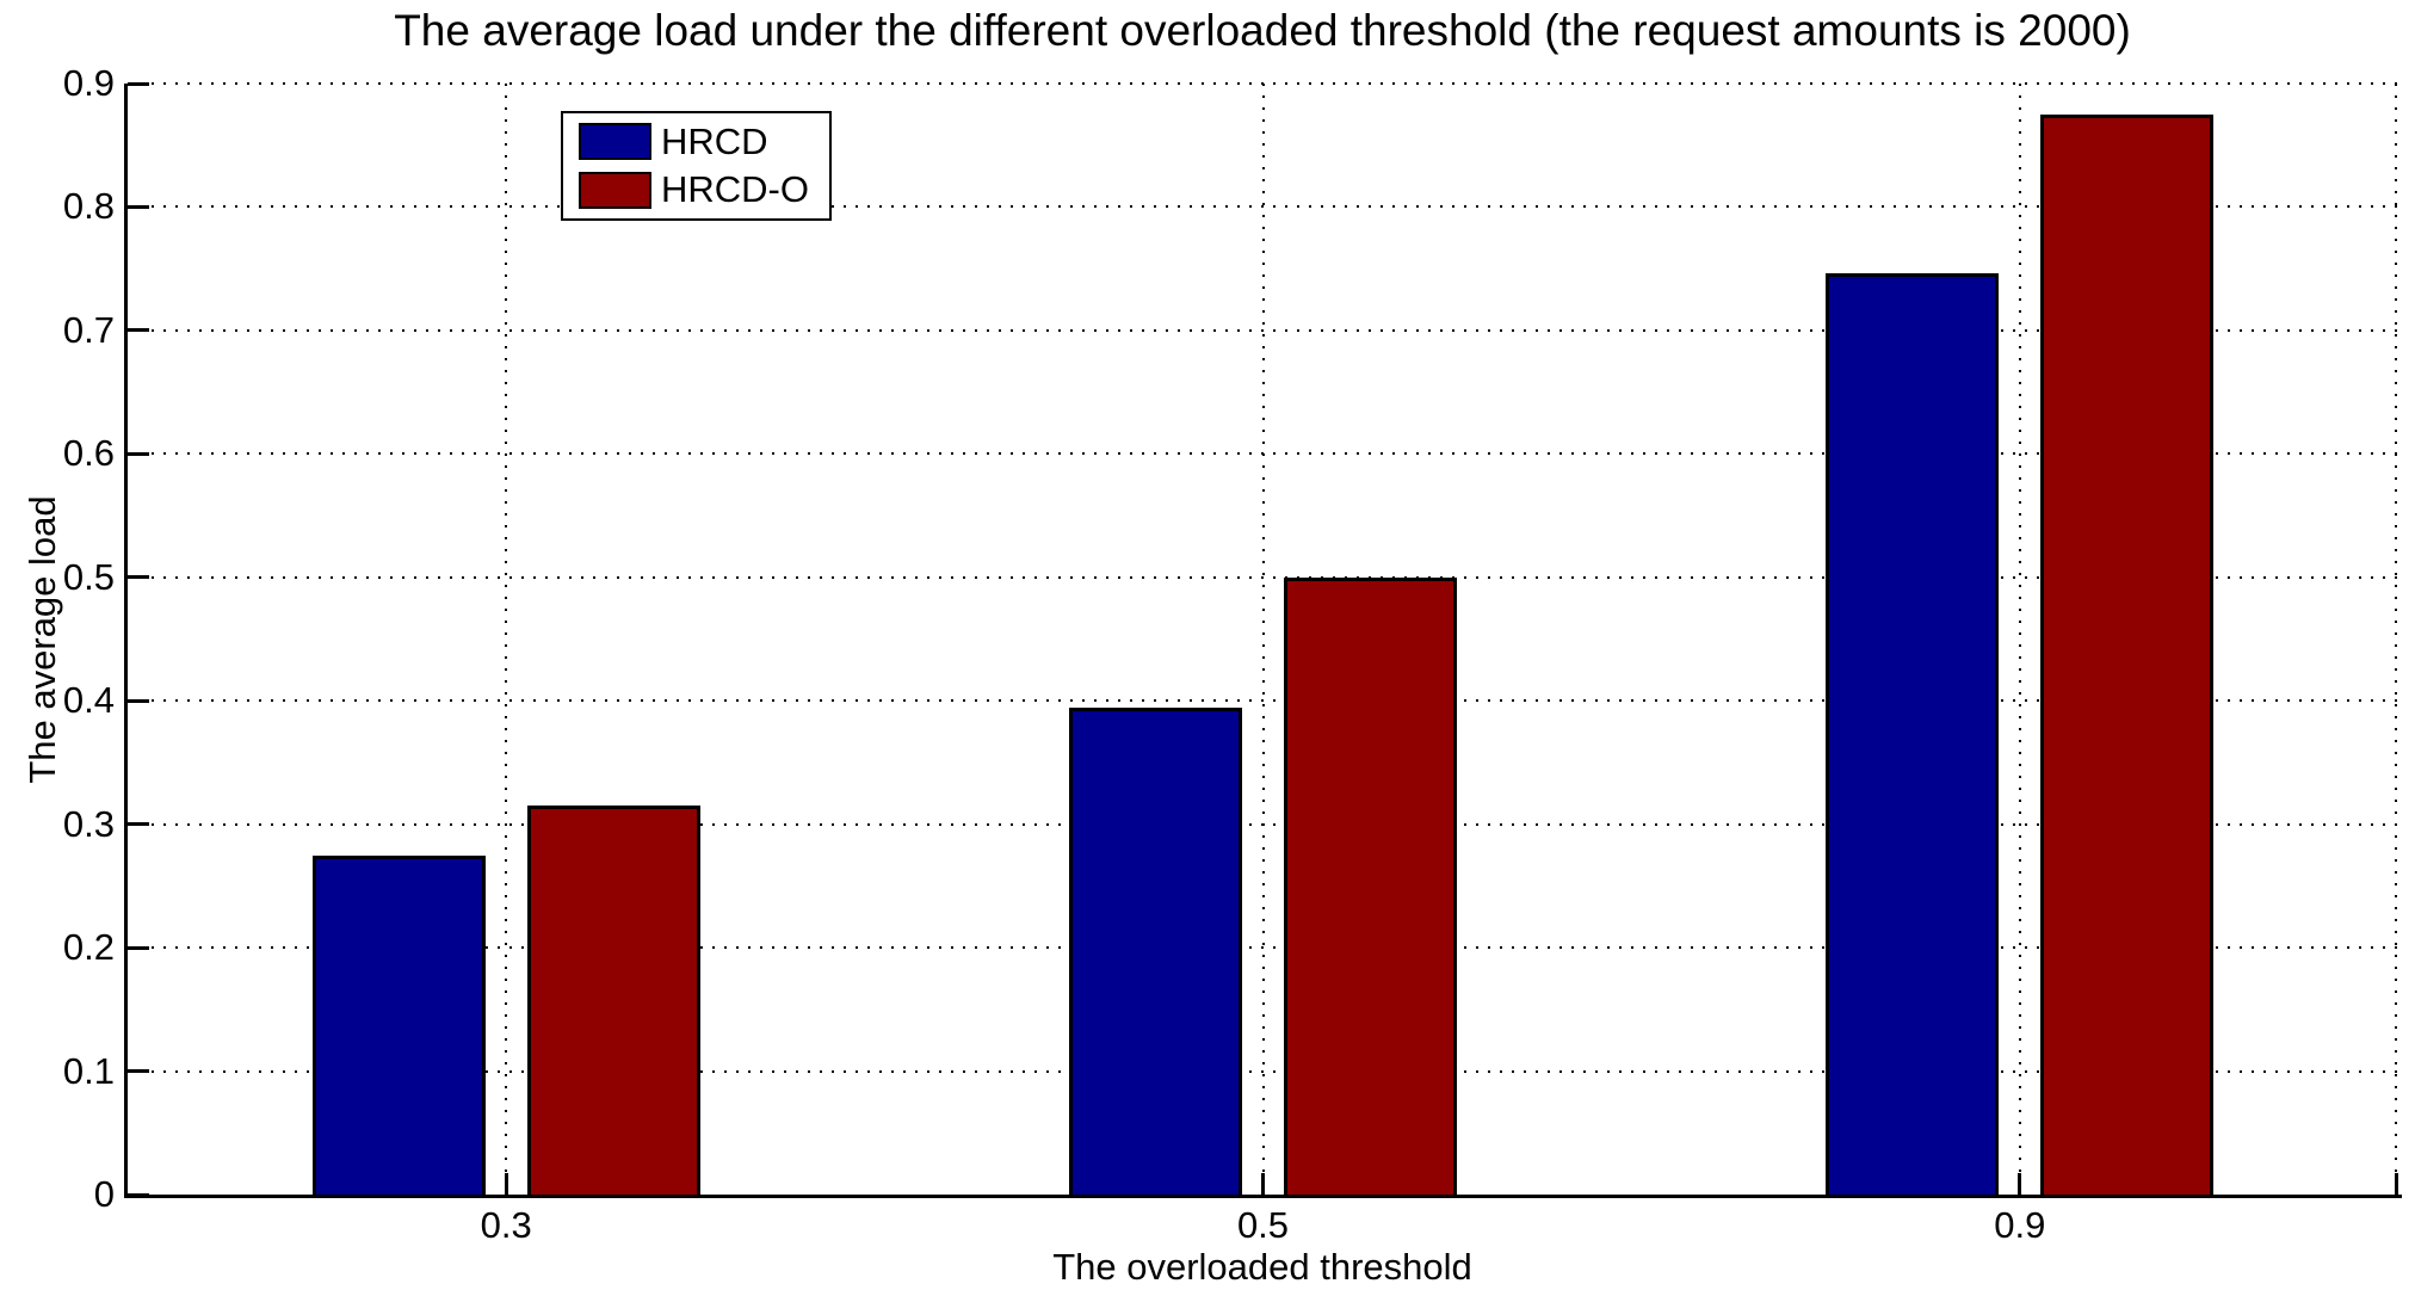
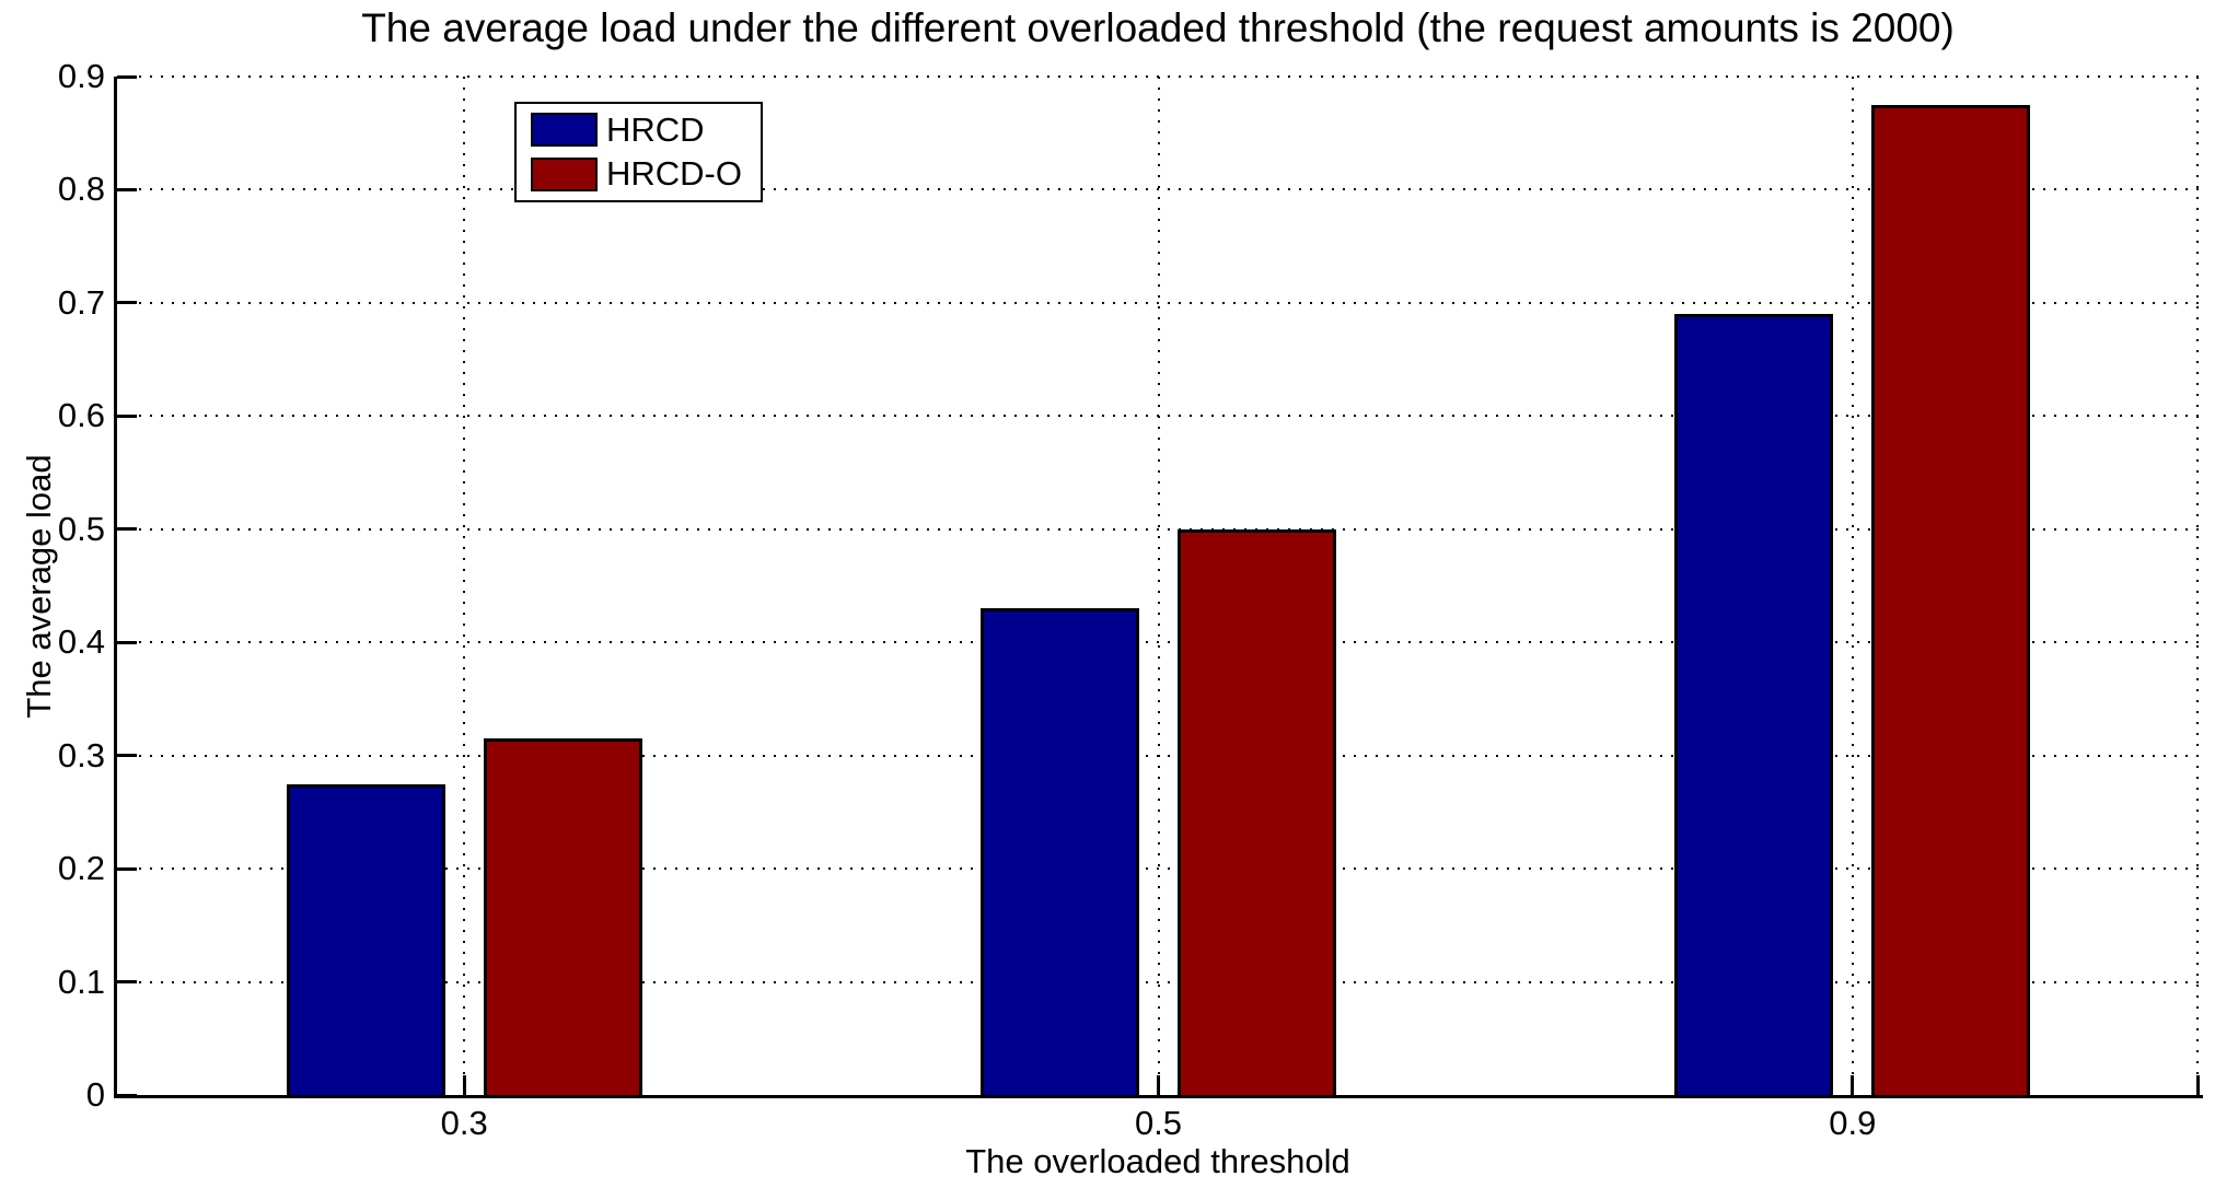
HRCD/0.5: 0.394 -> 0.430
HRCD/0.9: 0.746 -> 0.690
